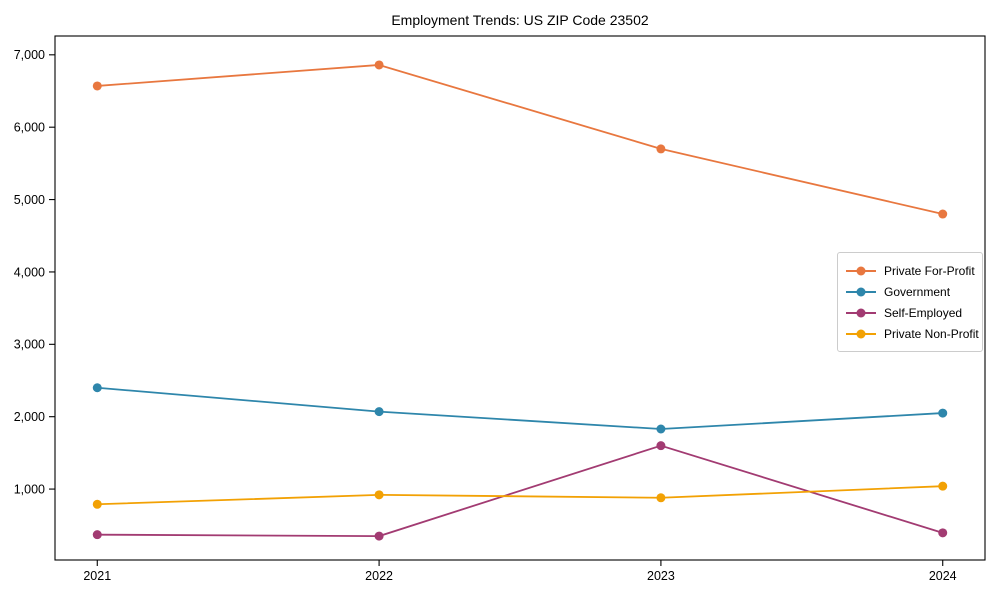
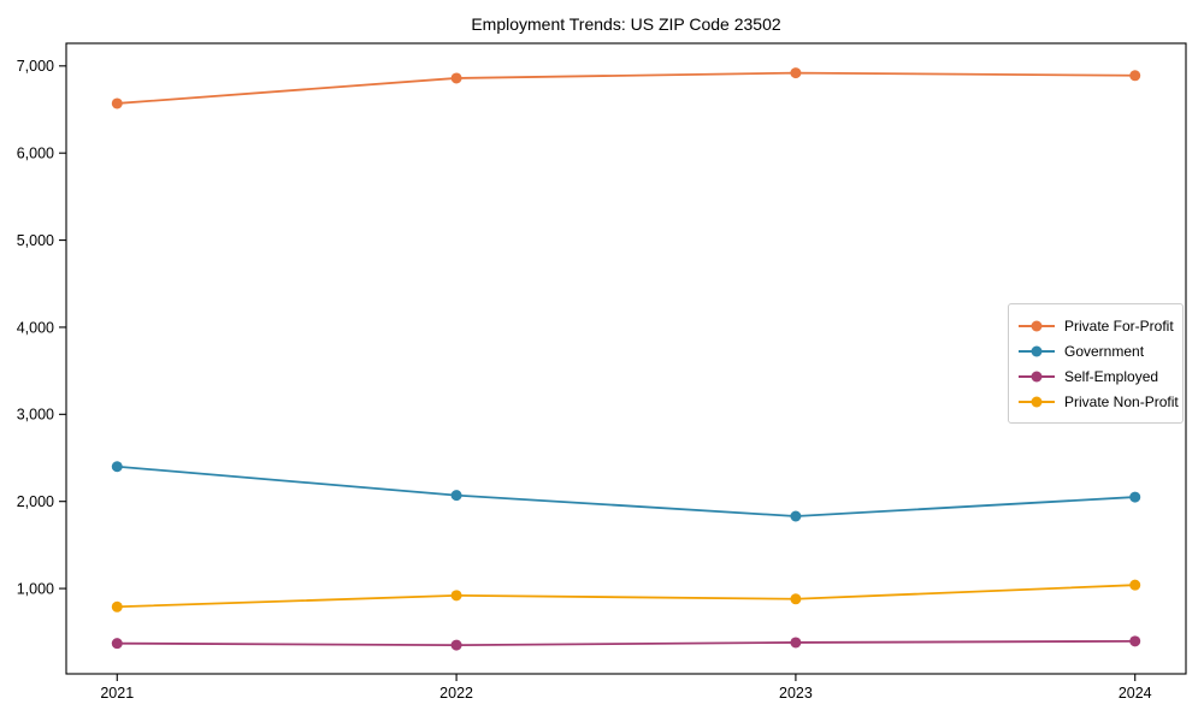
Private For-Profit/2023: 5700 -> 6900
Self-Employed/2023: 1600 -> 400
Private For-Profit/2024: 4800 -> 6900
